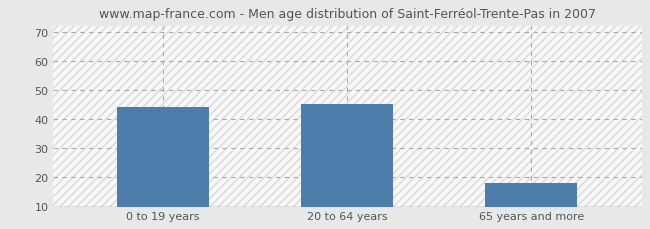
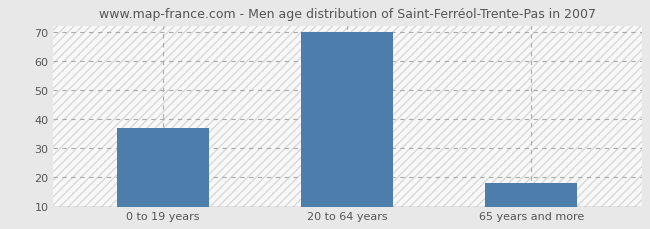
0 to 19 years: 44 -> 37
20 to 64 years: 45 -> 70
